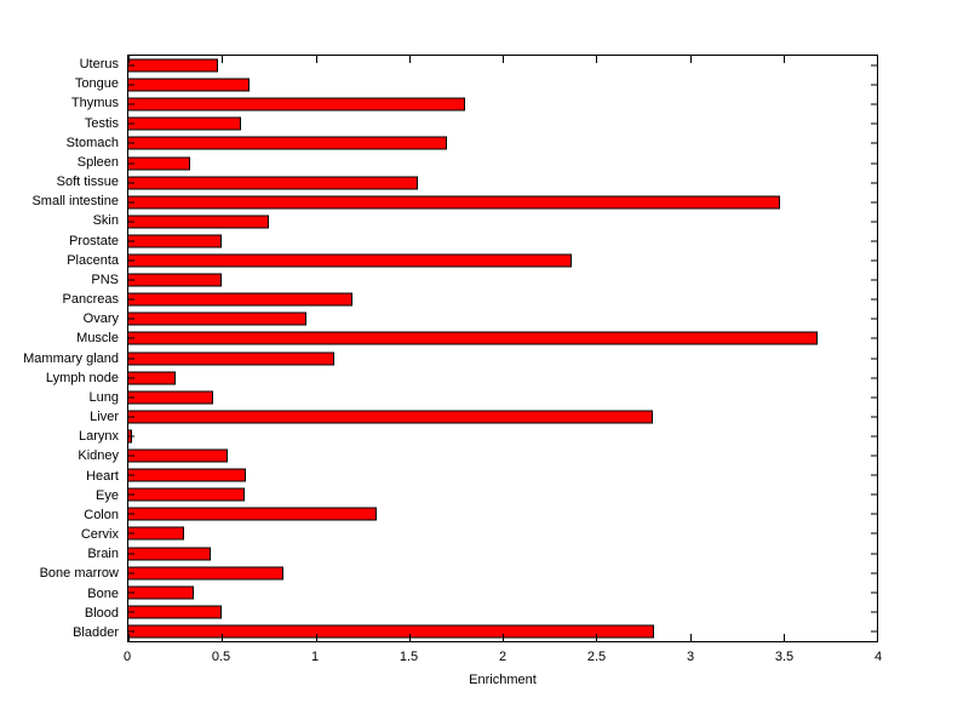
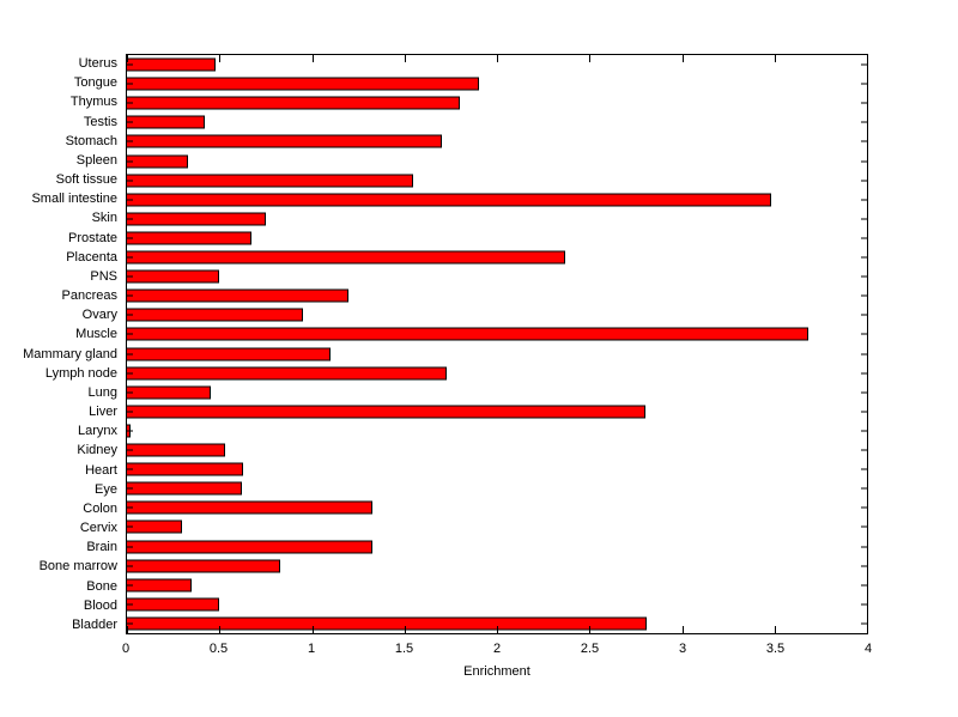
Tongue: 0.65 -> 1.90
Testis: 0.60 -> 0.42
Prostate: 0.50 -> 0.67
Lymph node: 0.25 -> 1.73
Brain: 0.44 -> 1.33
